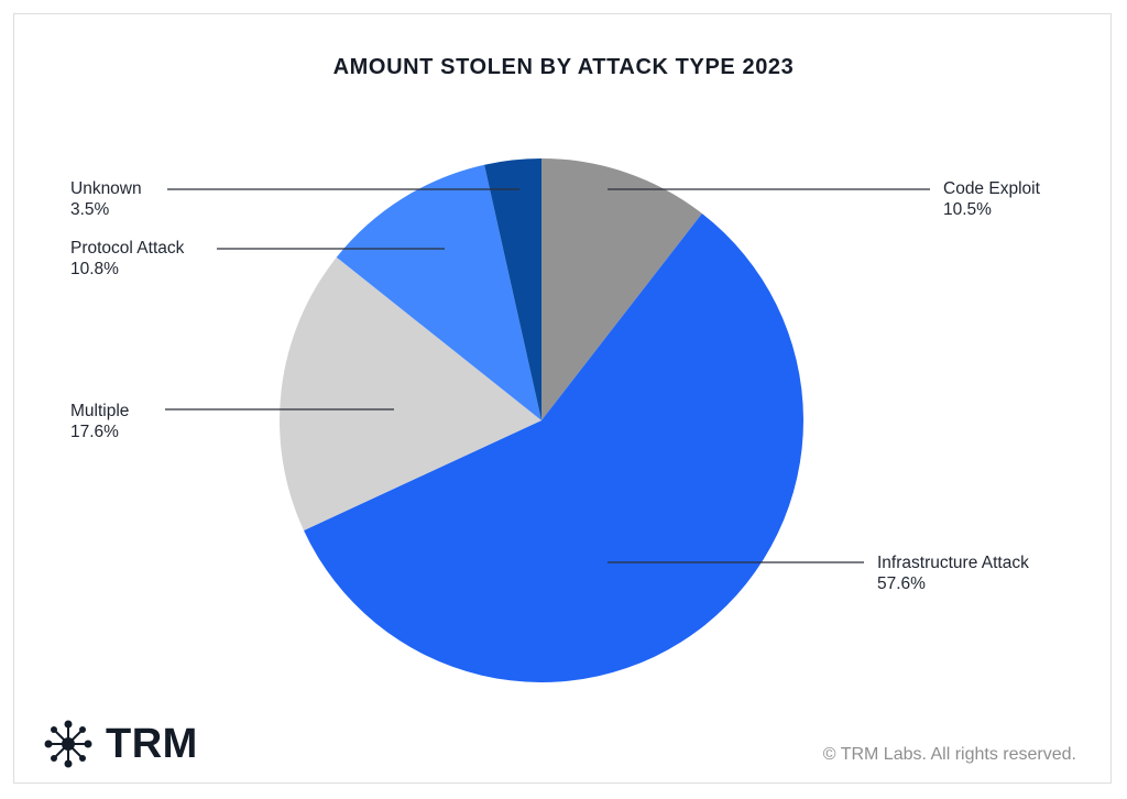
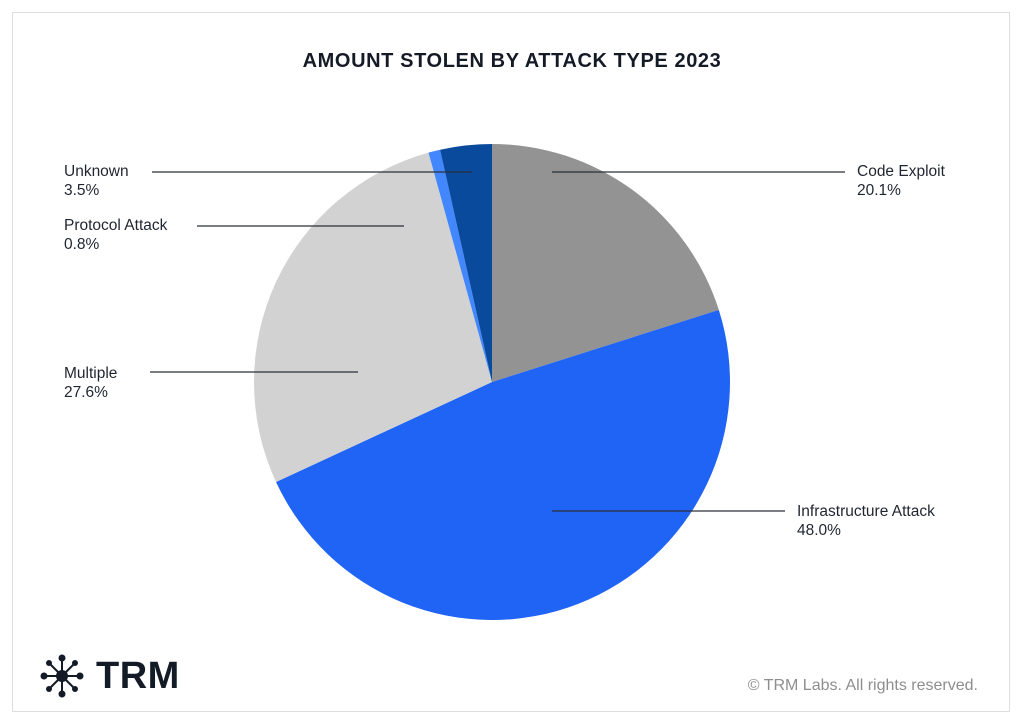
Code Exploit: 10.5% -> 20.1%
Infrastructure Attack: 57.6% -> 48.0%
Multiple: 17.6% -> 27.6%
Protocol Attack: 10.8% -> 0.8%
